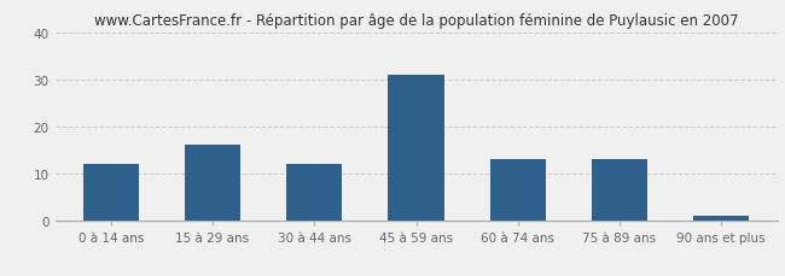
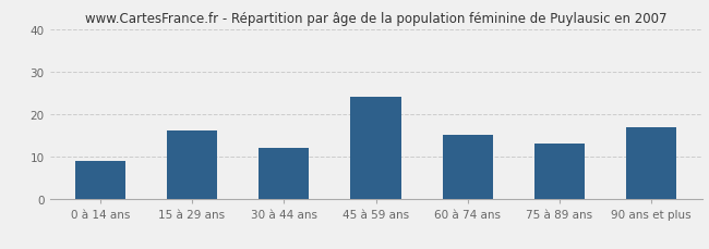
0 à 14 ans: 12 -> 9
45 à 59 ans: 31 -> 24
60 à 74 ans: 13 -> 15
90 ans et plus: 1 -> 17
